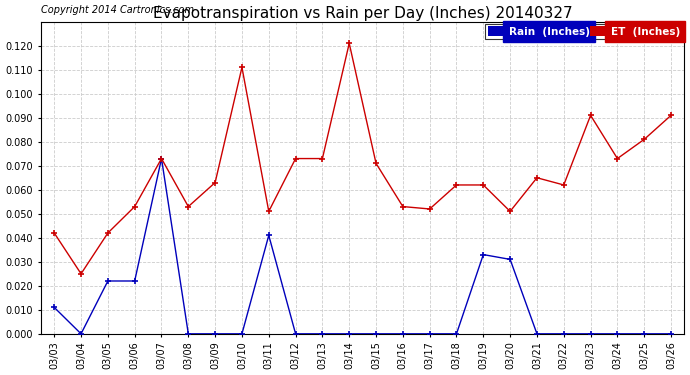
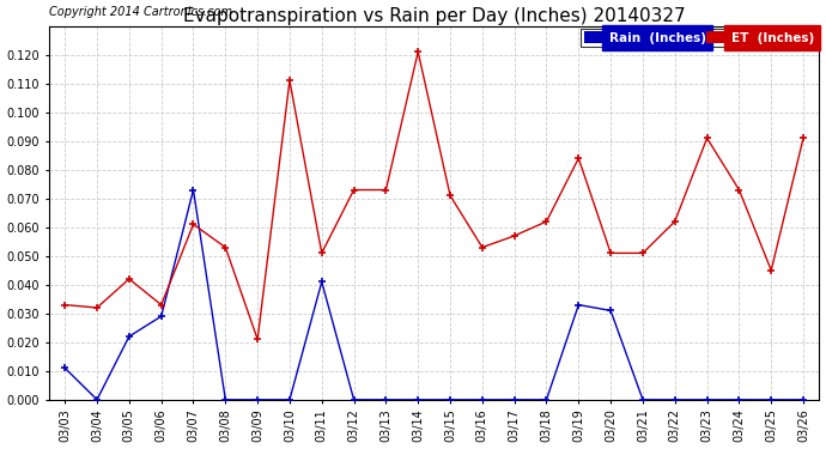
ET (Inches)/03/03: 0.042 -> 0.033
ET (Inches)/03/04: 0.025 -> 0.032
Rain (Inches)/03/06: 0.022 -> 0.029
ET (Inches)/03/06: 0.053 -> 0.033
ET (Inches)/03/07: 0.073 -> 0.061
ET (Inches)/03/09: 0.063 -> 0.021
ET (Inches)/03/17: 0.052 -> 0.057
ET (Inches)/03/19: 0.062 -> 0.084
ET (Inches)/03/21: 0.065 -> 0.051
ET (Inches)/03/25: 0.081 -> 0.045
